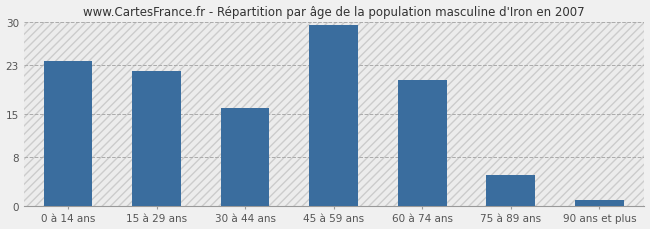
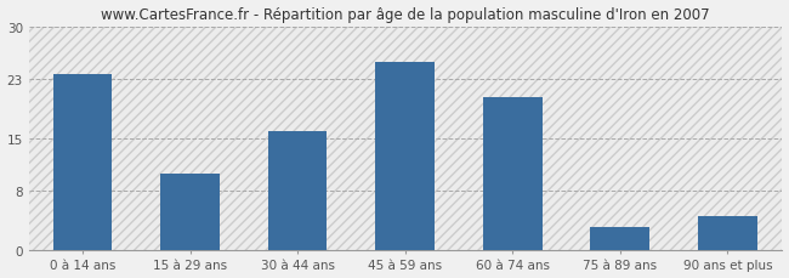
15 à 29 ans: 22.0 -> 10.2
45 à 59 ans: 29.5 -> 25.2
75 à 89 ans: 5.0 -> 3.0
90 ans et plus: 1.0 -> 4.6
